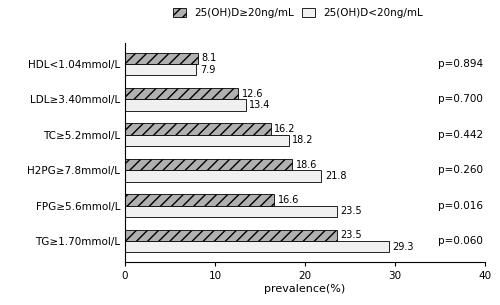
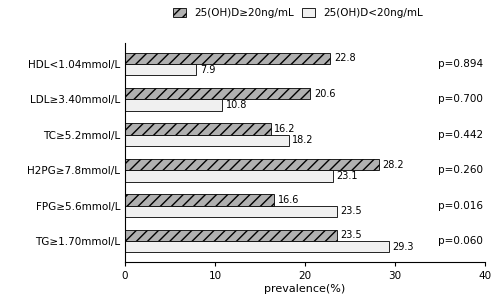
25(OH)D≥20ng/mL/HDL<1.04mmol/L: 8.1 -> 22.8
25(OH)D≥20ng/mL/LDL≥3.40mmol/L: 12.6 -> 20.6
25(OH)D<20ng/mL/LDL≥3.40mmol/L: 13.4 -> 10.8
25(OH)D≥20ng/mL/H2PG≥7.8mmol/L: 18.6 -> 28.2
25(OH)D<20ng/mL/H2PG≥7.8mmol/L: 21.8 -> 23.1
